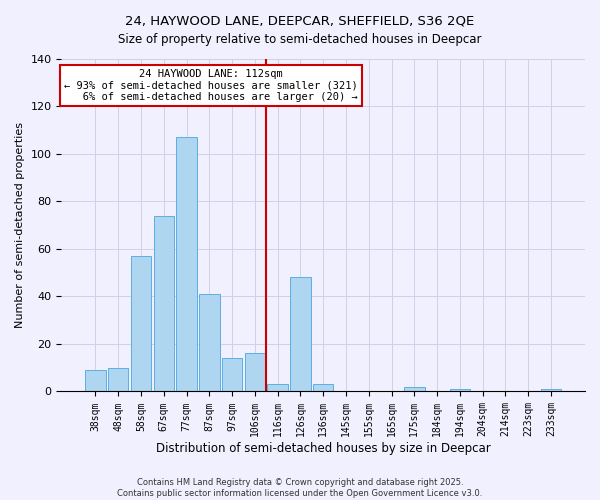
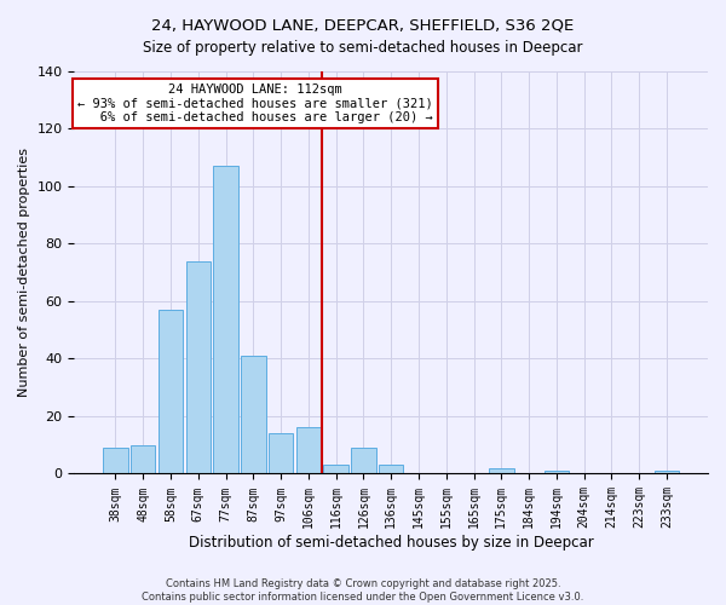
126sqm: 48 -> 9
